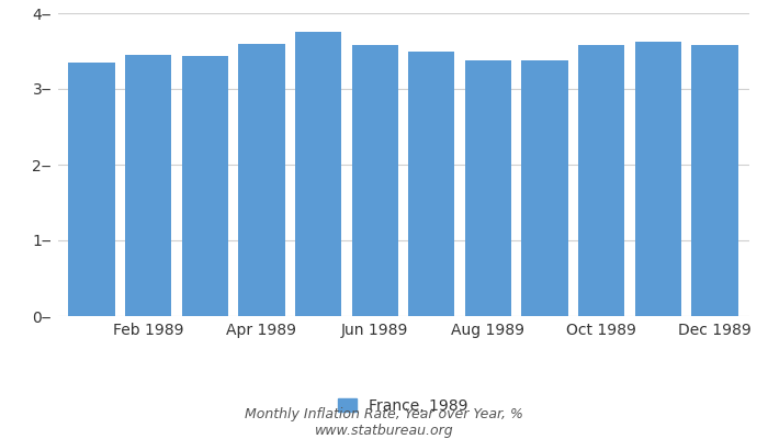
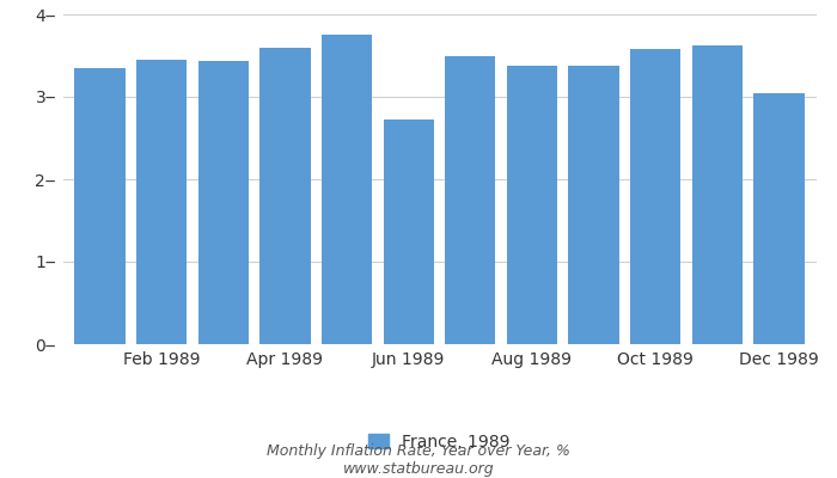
Jun 1989: 3.58‒ -> 2.72‒
Dec 1989: 3.58‒ -> 3.04‒
